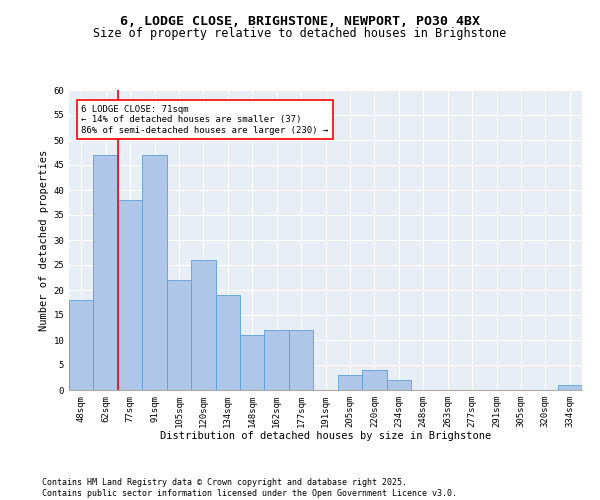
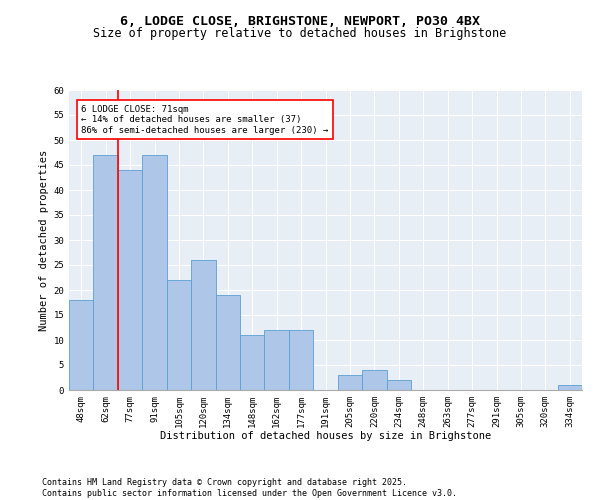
77sqm: 38 -> 44
